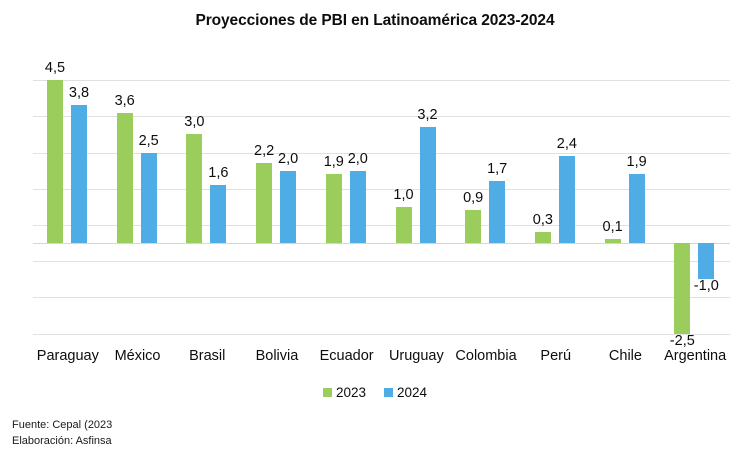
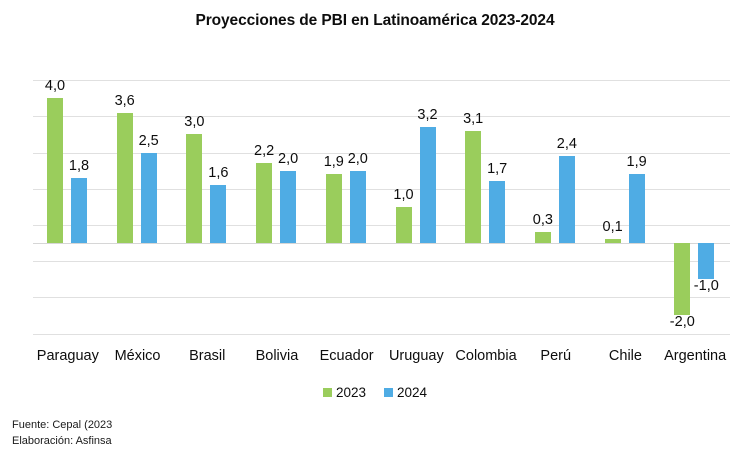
2023/Paraguay: 4,5 -> 4,0
2024/Paraguay: 3,8 -> 1,8
2023/Colombia: 0,9 -> 3,1
2023/Argentina: -2,5 -> -2,0
